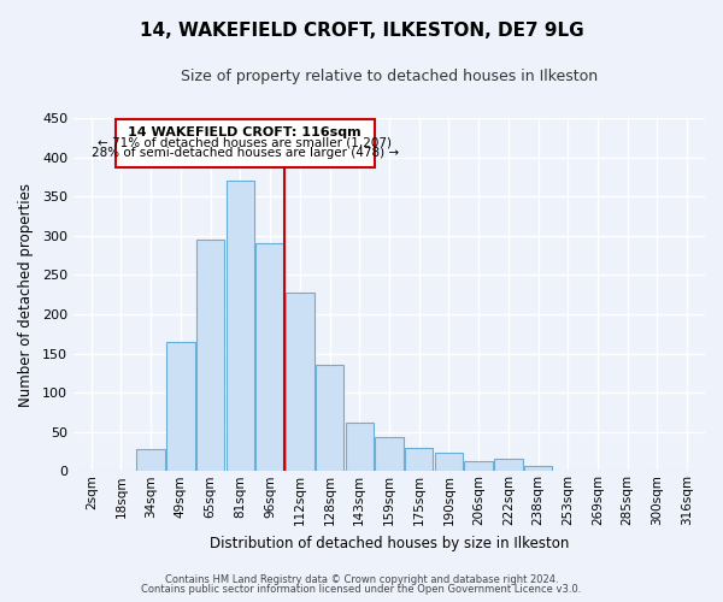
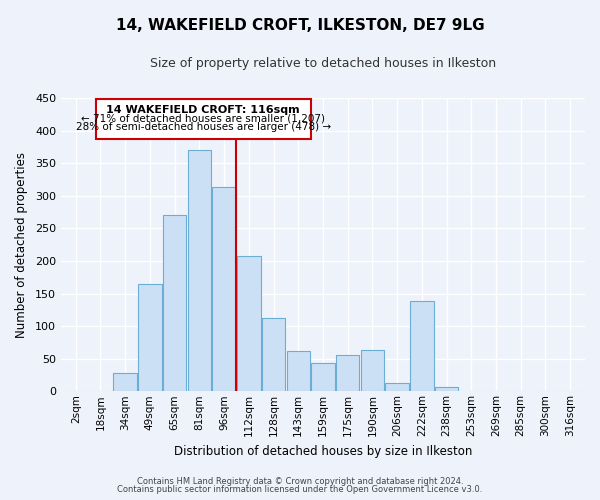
65sqm: 295 -> 270
96sqm: 290 -> 314
112sqm: 228 -> 208
128sqm: 135 -> 112
175sqm: 30 -> 56
190sqm: 23 -> 64
222sqm: 15 -> 138
